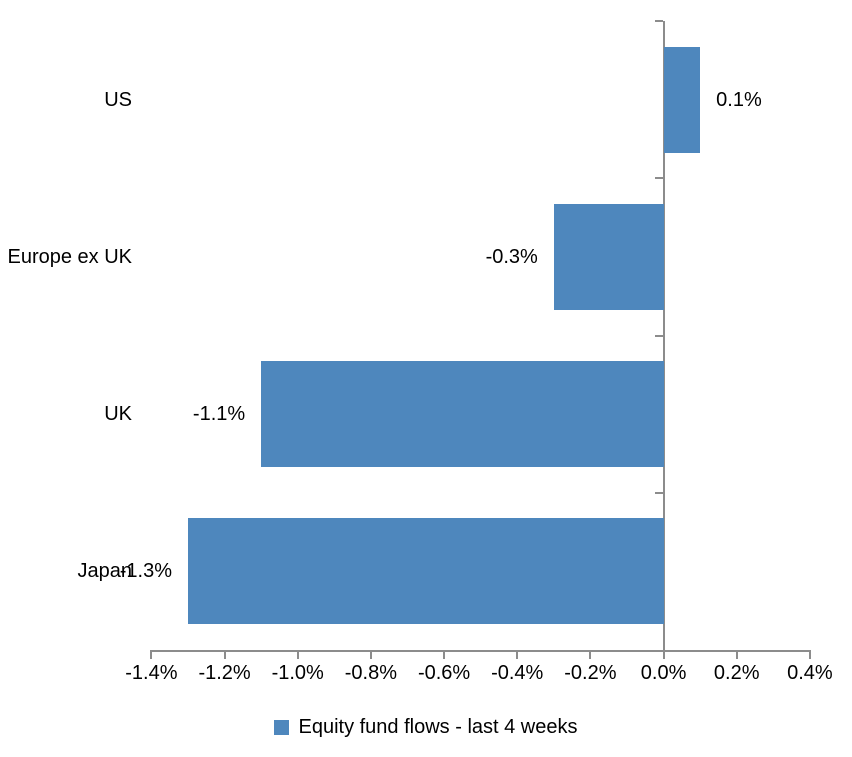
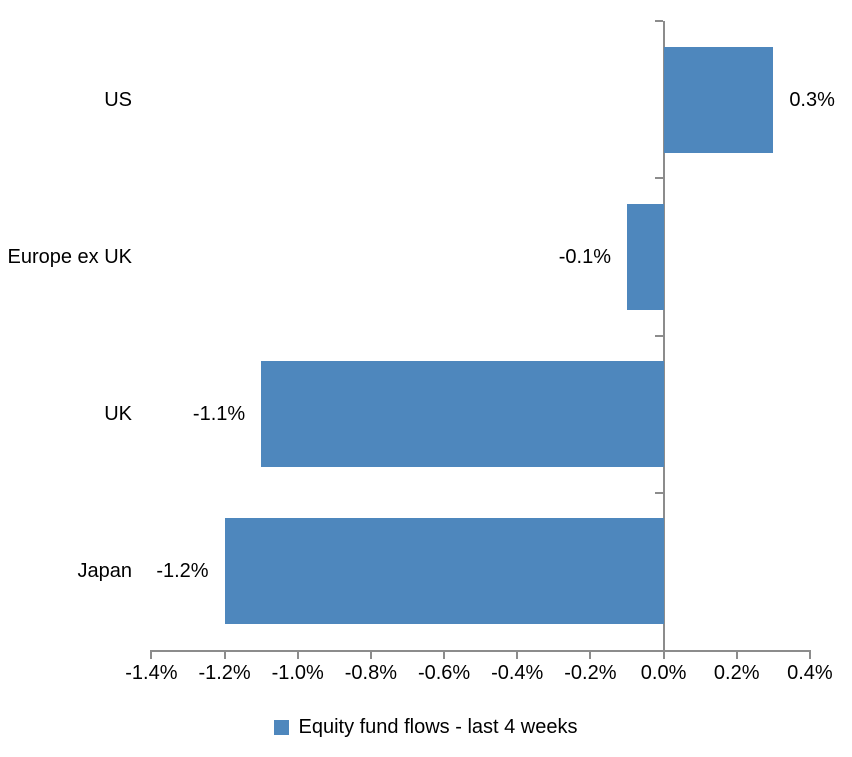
US: 0.1% -> 0.3%
Europe ex UK: -0.3% -> -0.1%
Japan: -1.3% -> -1.2%
